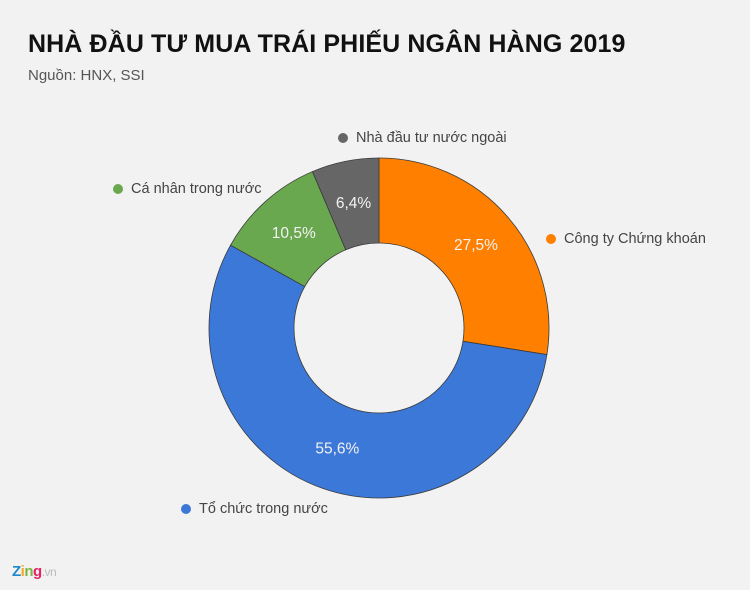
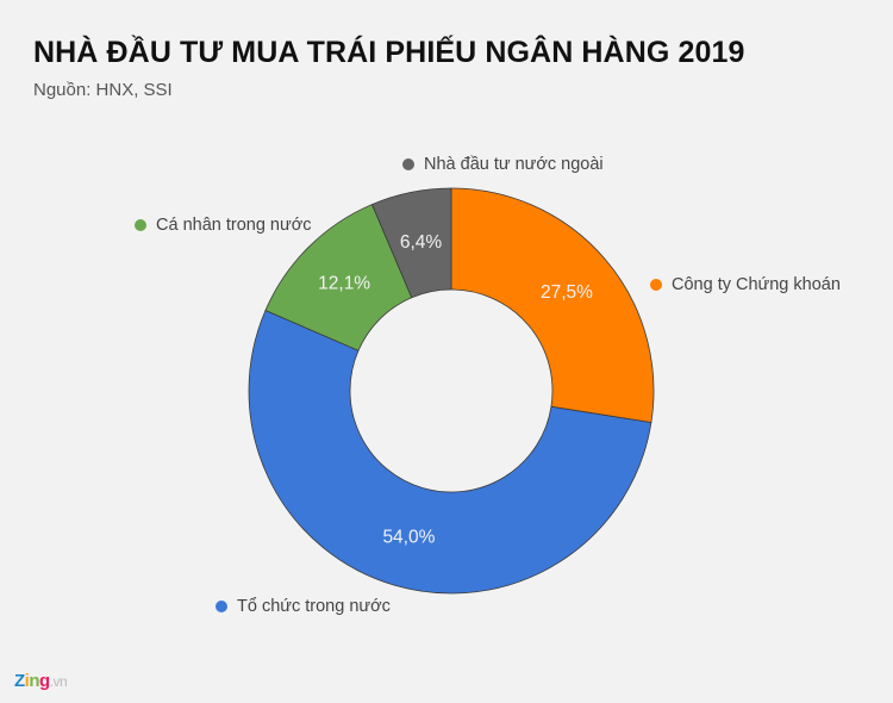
Tổ chức trong nước: 55,6% -> 54,0%
Cá nhân trong nước: 10,5% -> 12,1%
